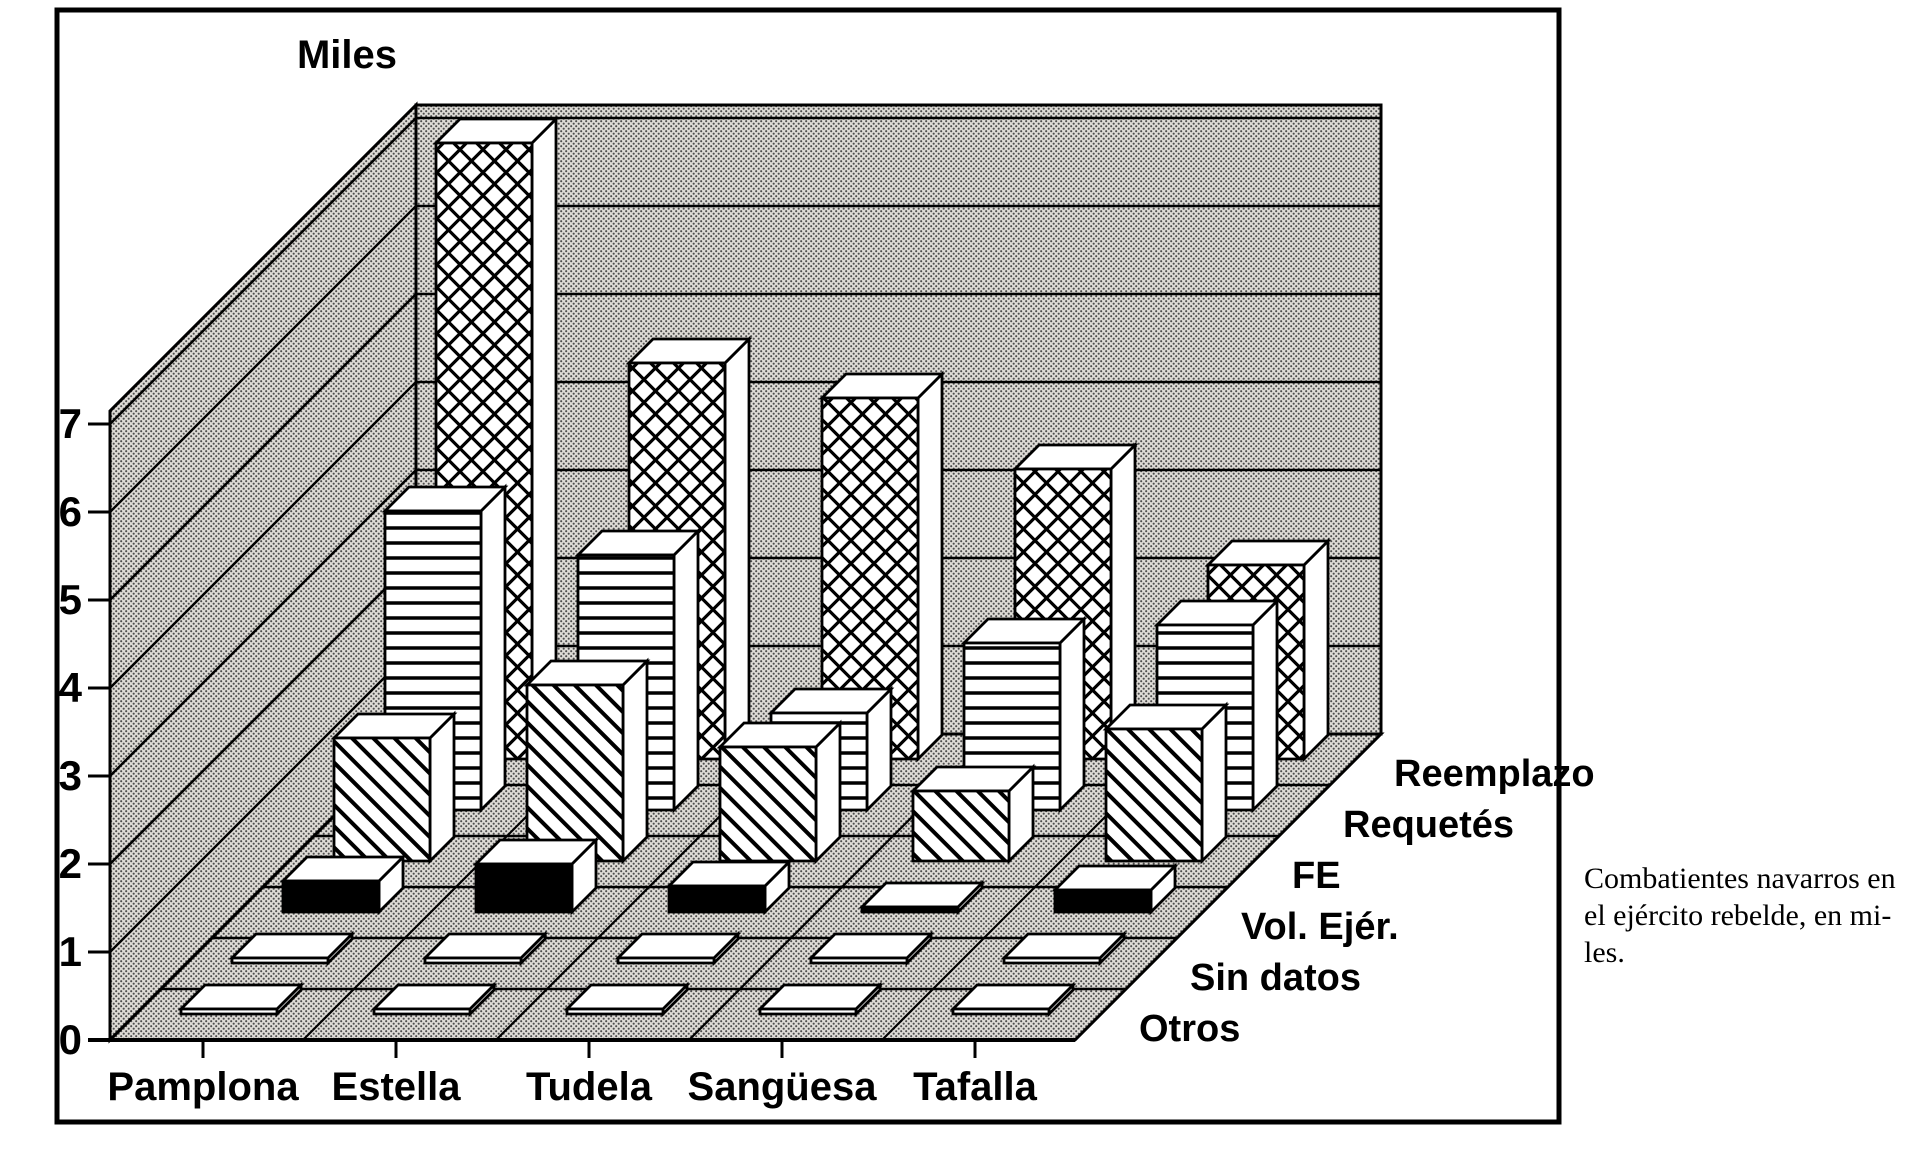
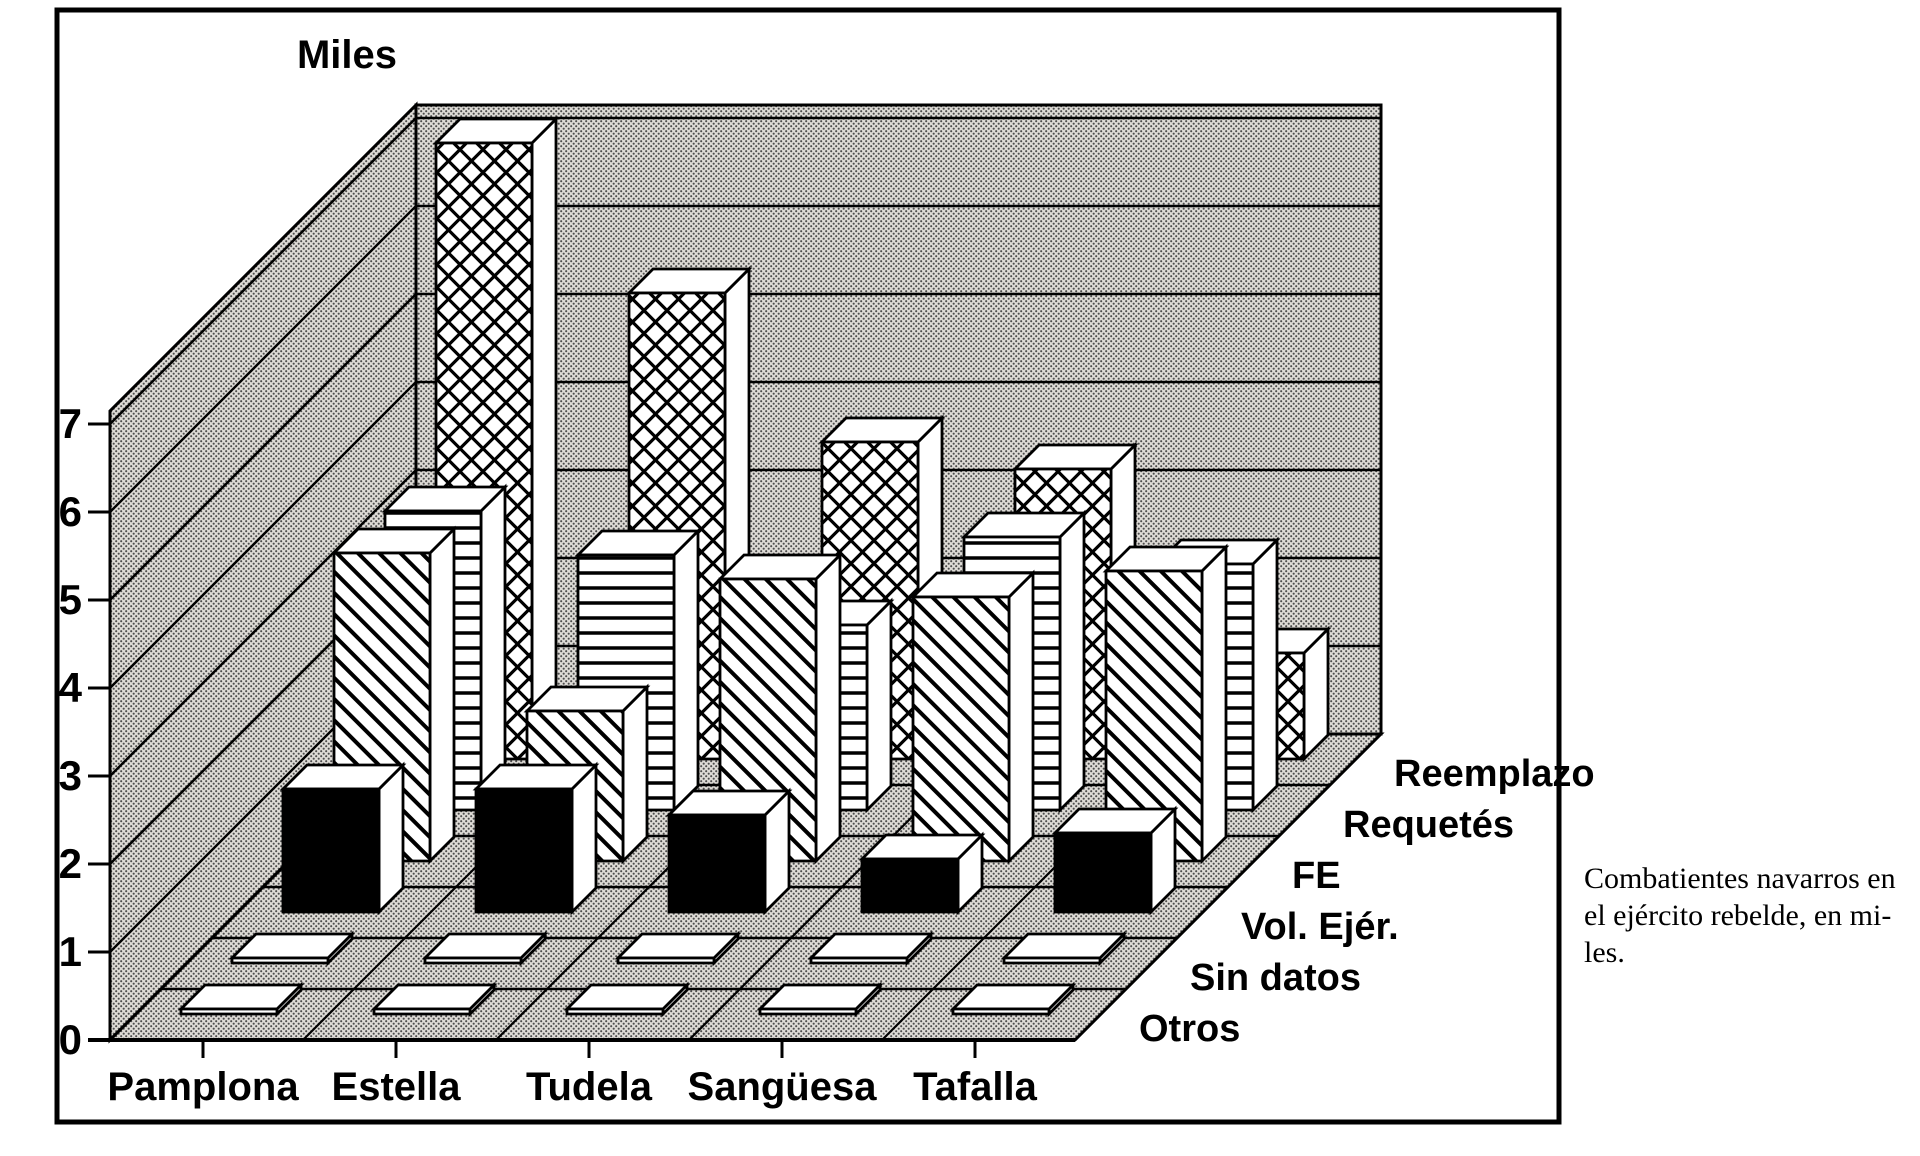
FE/Pamplona: 1.4 -> 3.5
Vol. Ejér./Pamplona: 0.3 -> 1.4
Reemplazo/Estella: 4.5 -> 5.3
FE/Estella: 2.0 -> 1.7
Vol. Ejér./Estella: 0.6 -> 1.4
Reemplazo/Tudela: 4.1 -> 3.6
Requetés/Tudela: 1.1 -> 2.1
FE/Tudela: 1.3 -> 3.2
Vol. Ejér./Tudela: 0.3 -> 1.1
Requetés/Sangüesa: 1.9 -> 3.1
FE/Sangüesa: 0.8 -> 3.0
Vol. Ejér./Sangüesa: 0.1 -> 0.6
Reemplazo/Tafalla: 2.2 -> 1.2
Requetés/Tafalla: 2.1 -> 2.8
FE/Tafalla: 1.5 -> 3.3
Vol. Ejér./Tafalla: 0.2 -> 0.9
